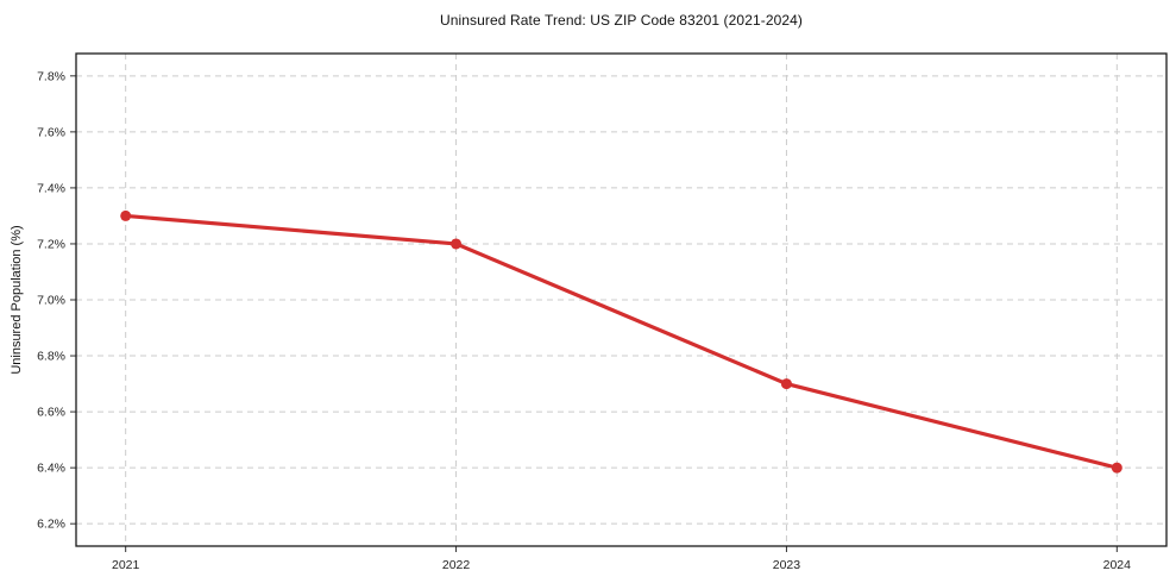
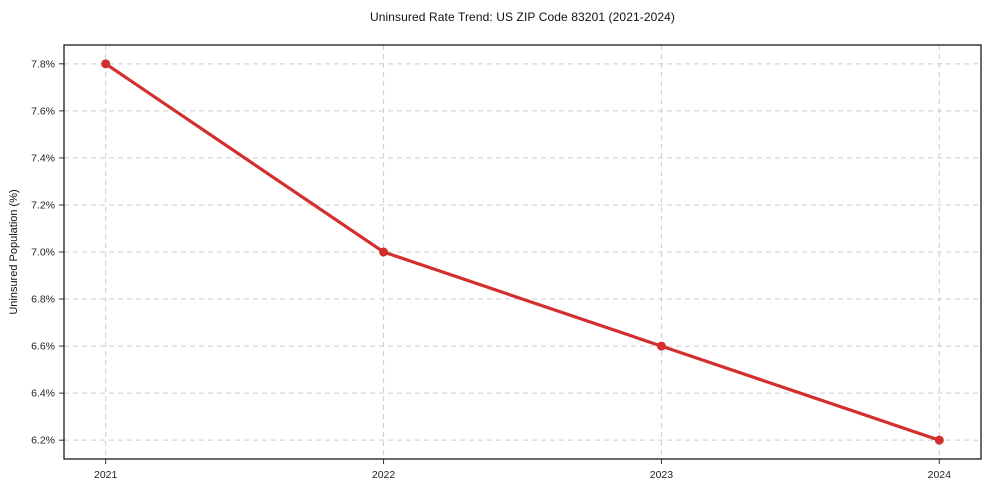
2021: 7.3% -> 7.8%
2022: 7.2% -> 7.0%
2023: 6.7% -> 6.6%
2024: 6.4% -> 6.2%
